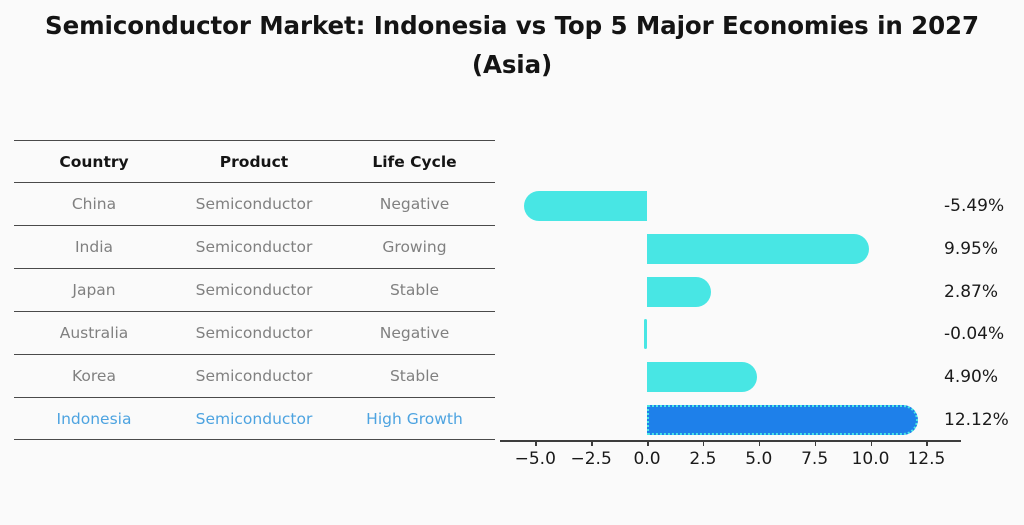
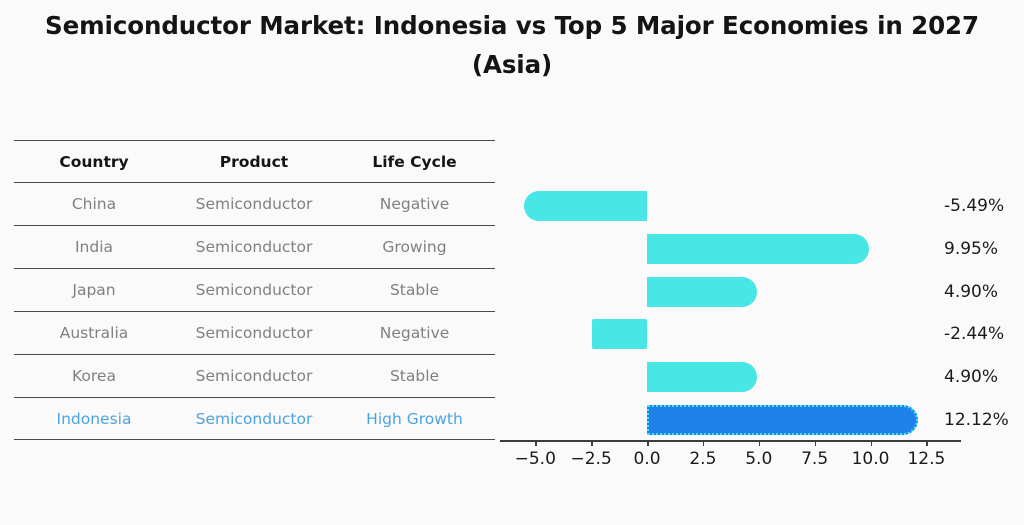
Japan: 2.87% -> 4.90%
Australia: -0.04% -> -2.44%
